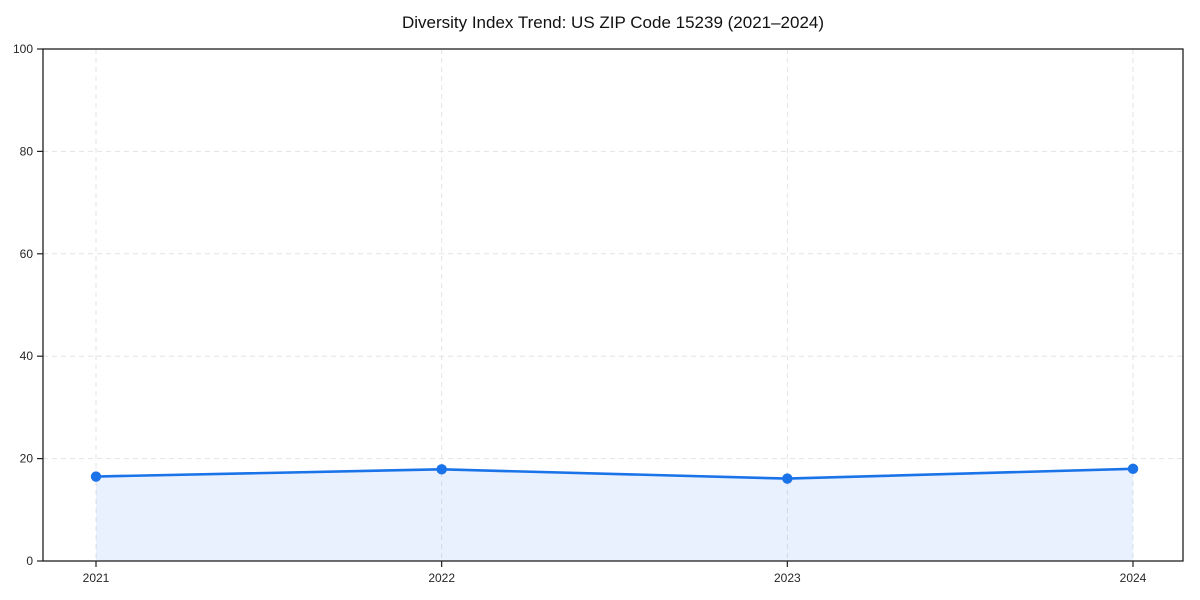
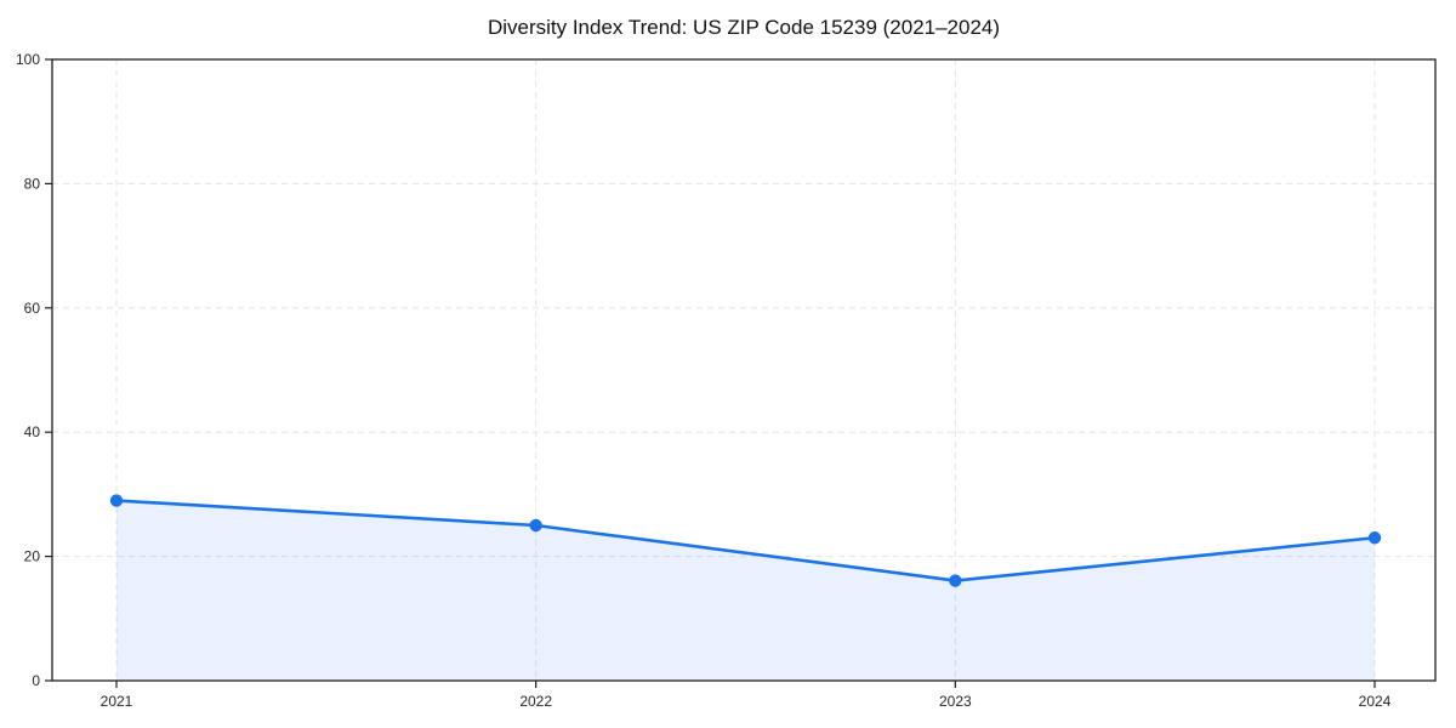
2021: 16 -> 29
2022: 18 -> 25
2024: 18 -> 23
